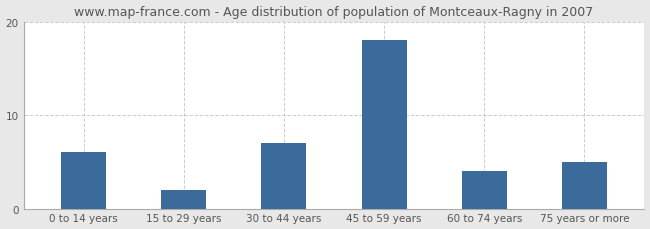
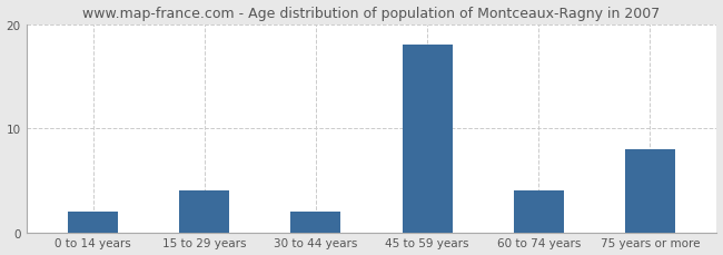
0 to 14 years: 6 -> 2
15 to 29 years: 2 -> 4
30 to 44 years: 7 -> 2
75 years or more: 5 -> 8
